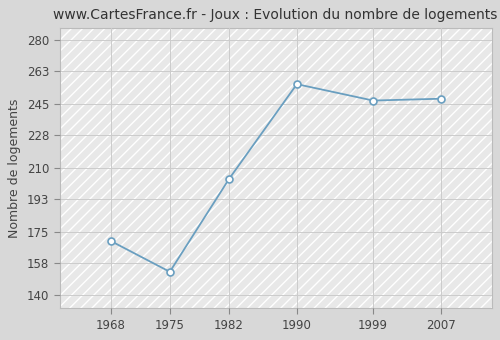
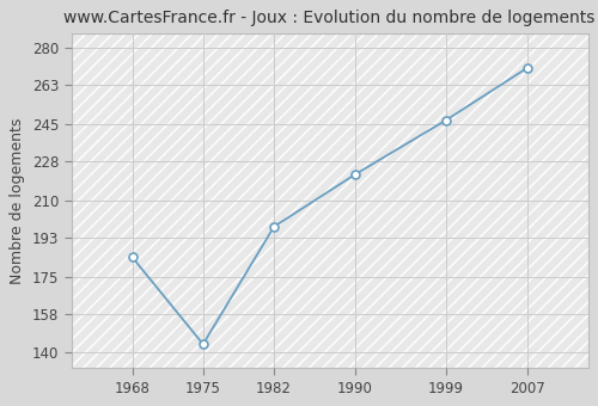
1968: 170 -> 184
1975: 153 -> 144
1982: 204 -> 198
1990: 256 -> 222
2007: 248 -> 271
